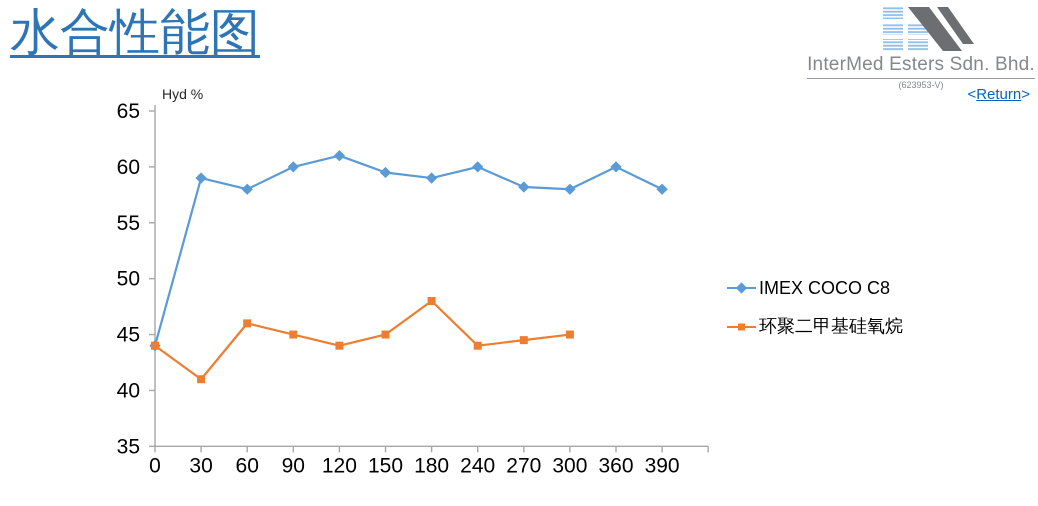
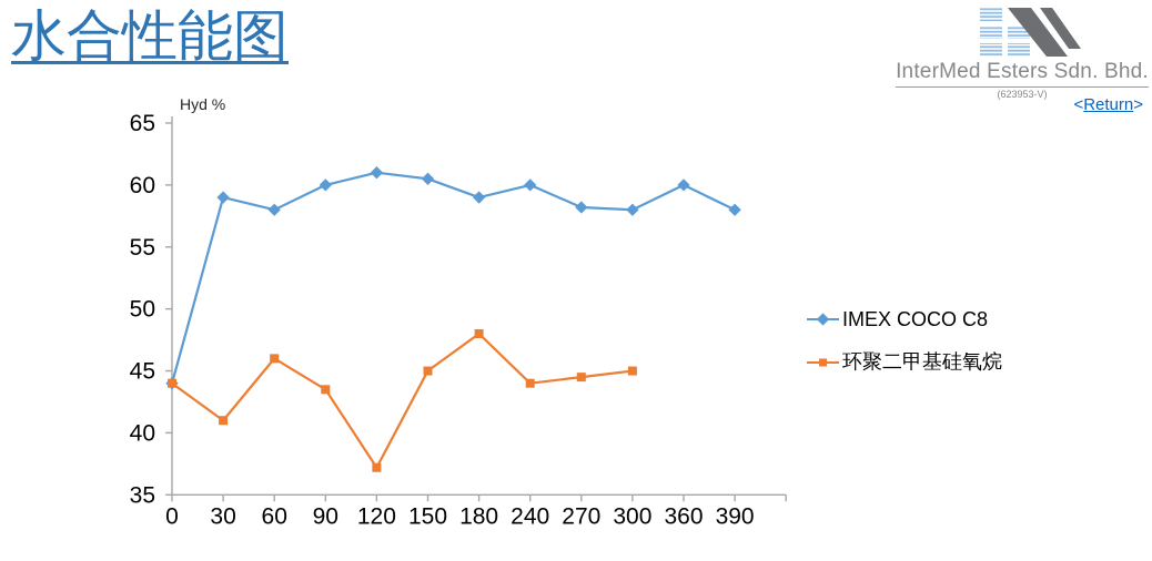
环聚二甲基硅氧烷/90: 45.0 -> 43.5
环聚二甲基硅氧烷/120: 44.0 -> 37.2
IMEX COCO C8/150: 59.5 -> 60.5
